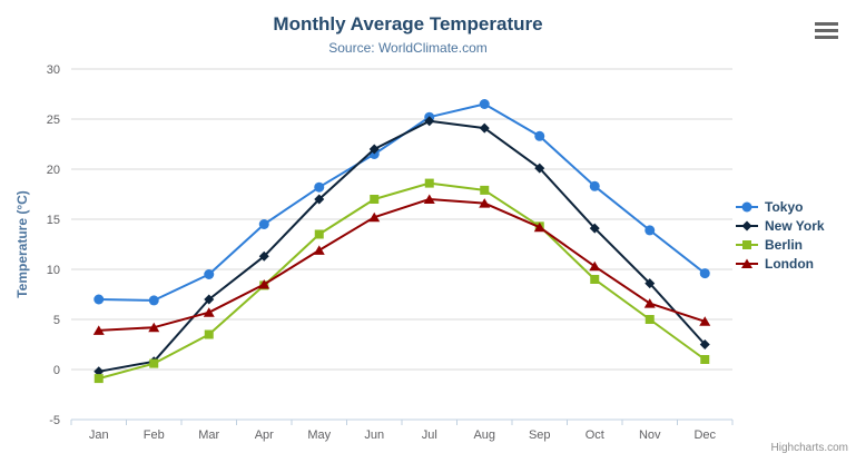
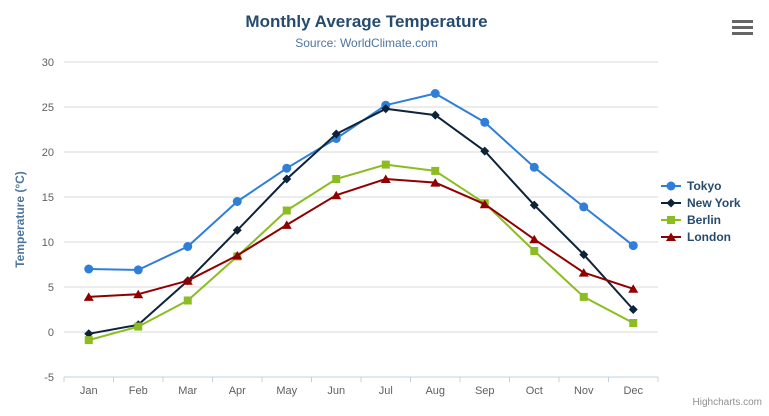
New York/Mar: 7 -> 6
Berlin/Nov: 5 -> 4
